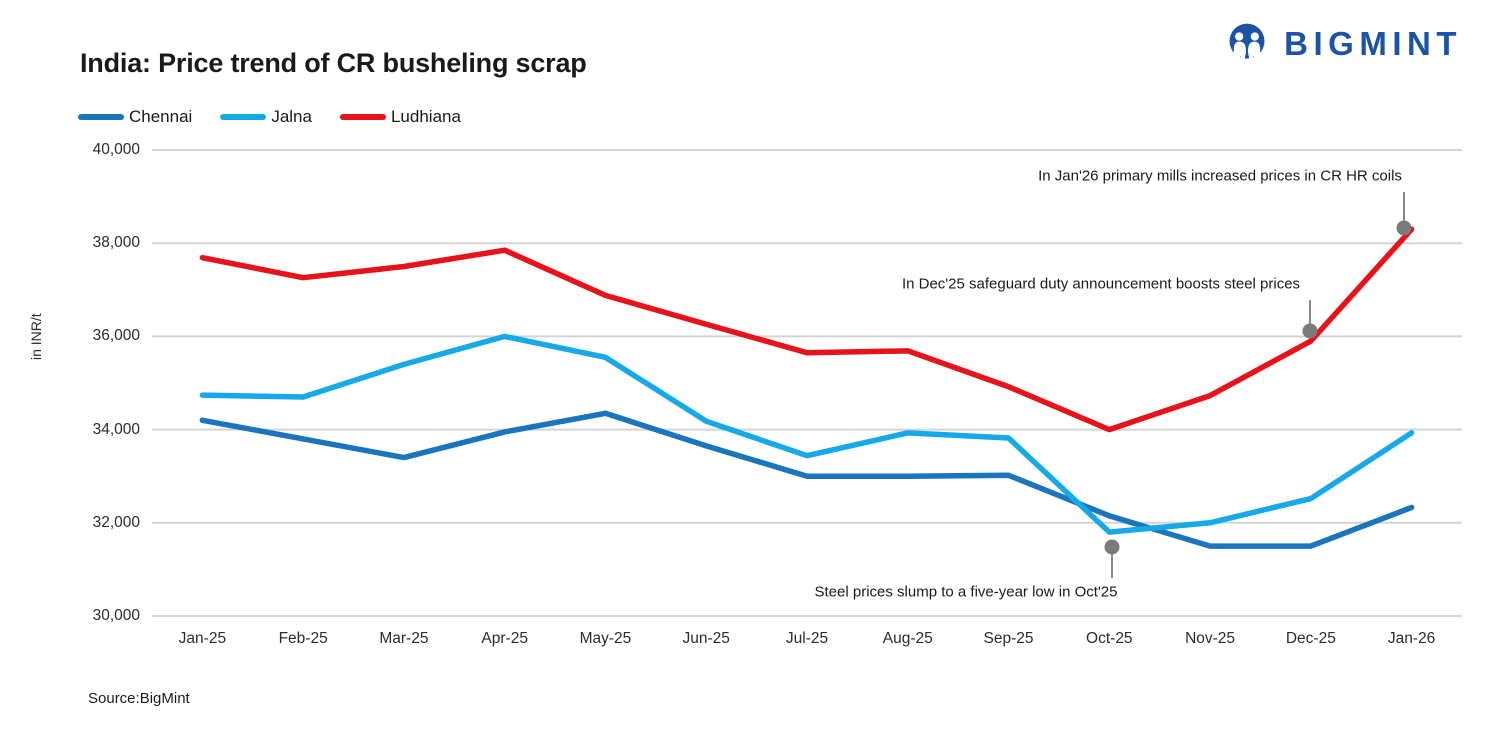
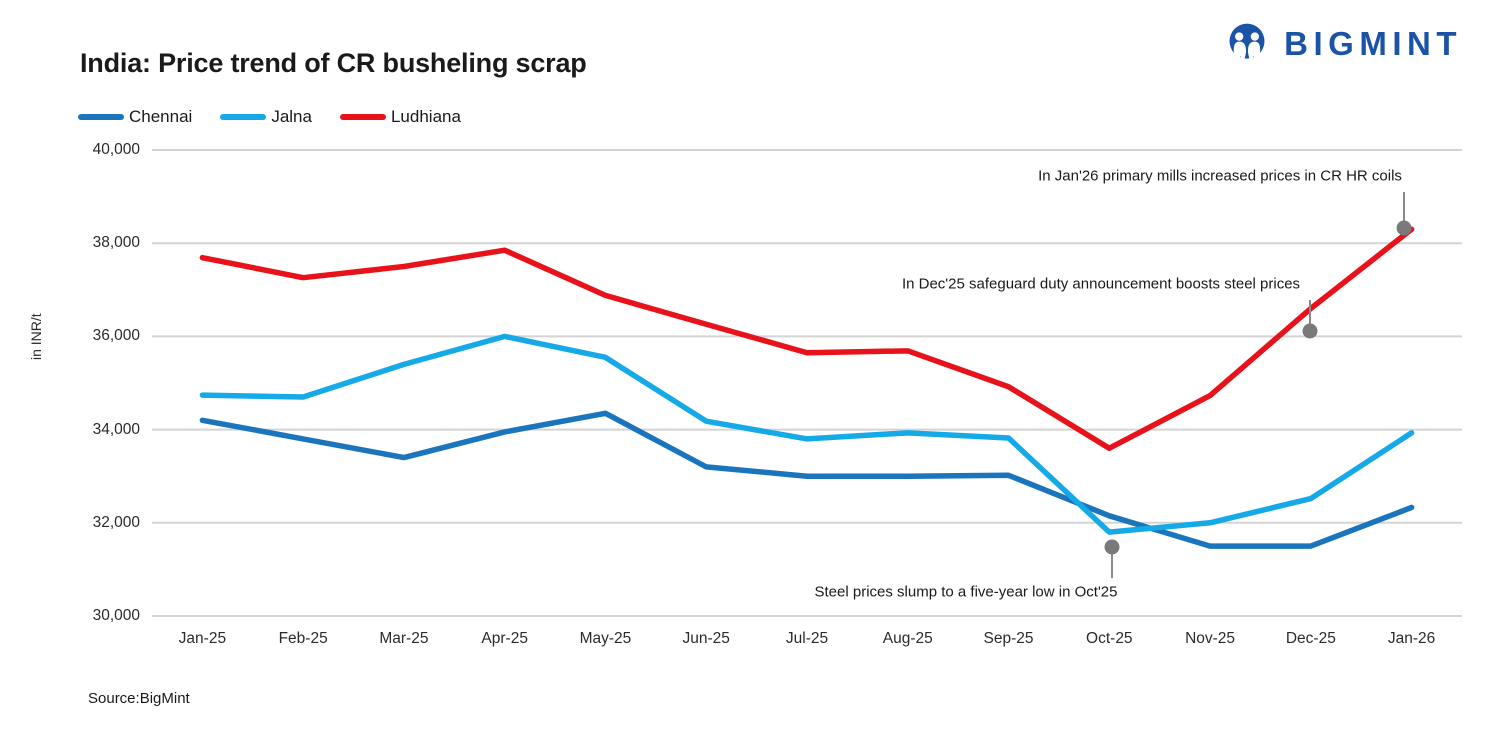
Chennai/Jun-25: 33600 -> 33200
Jalna/Jul-25: 33400 -> 33800
Ludhiana/Oct-25: 34000 -> 33600
Ludhiana/Dec-25: 35900 -> 36600
